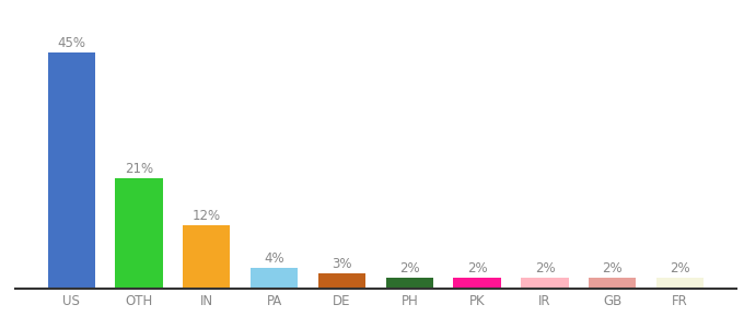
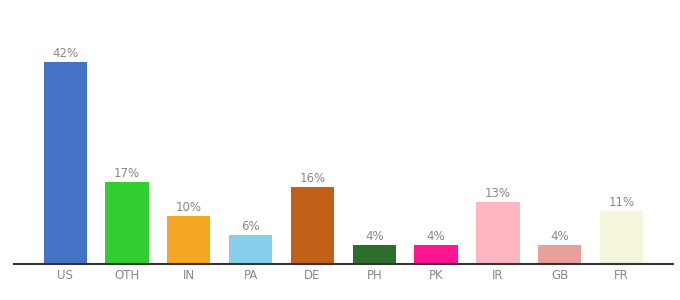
US: 45% -> 42%
OTH: 21% -> 17%
IN: 12% -> 10%
PA: 4% -> 6%
DE: 3% -> 16%
PH: 2% -> 4%
PK: 2% -> 4%
IR: 2% -> 13%
GB: 2% -> 4%
FR: 2% -> 11%
